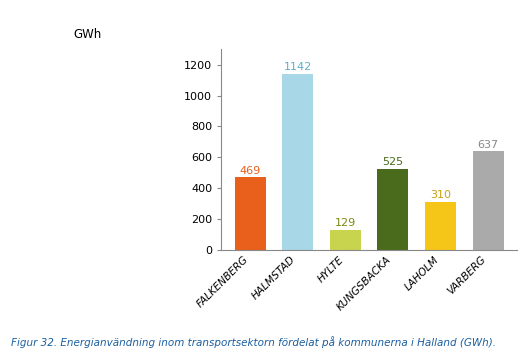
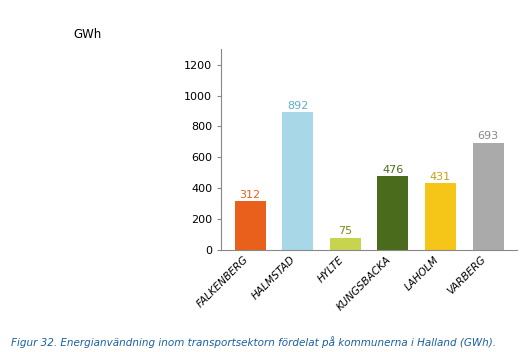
FALKENBERG: 469 -> 312
HALMSTAD: 1142 -> 892
HYLTE: 129 -> 75
KUNGSBACKA: 525 -> 476
LAHOLM: 310 -> 431
VARBERG: 637 -> 693
